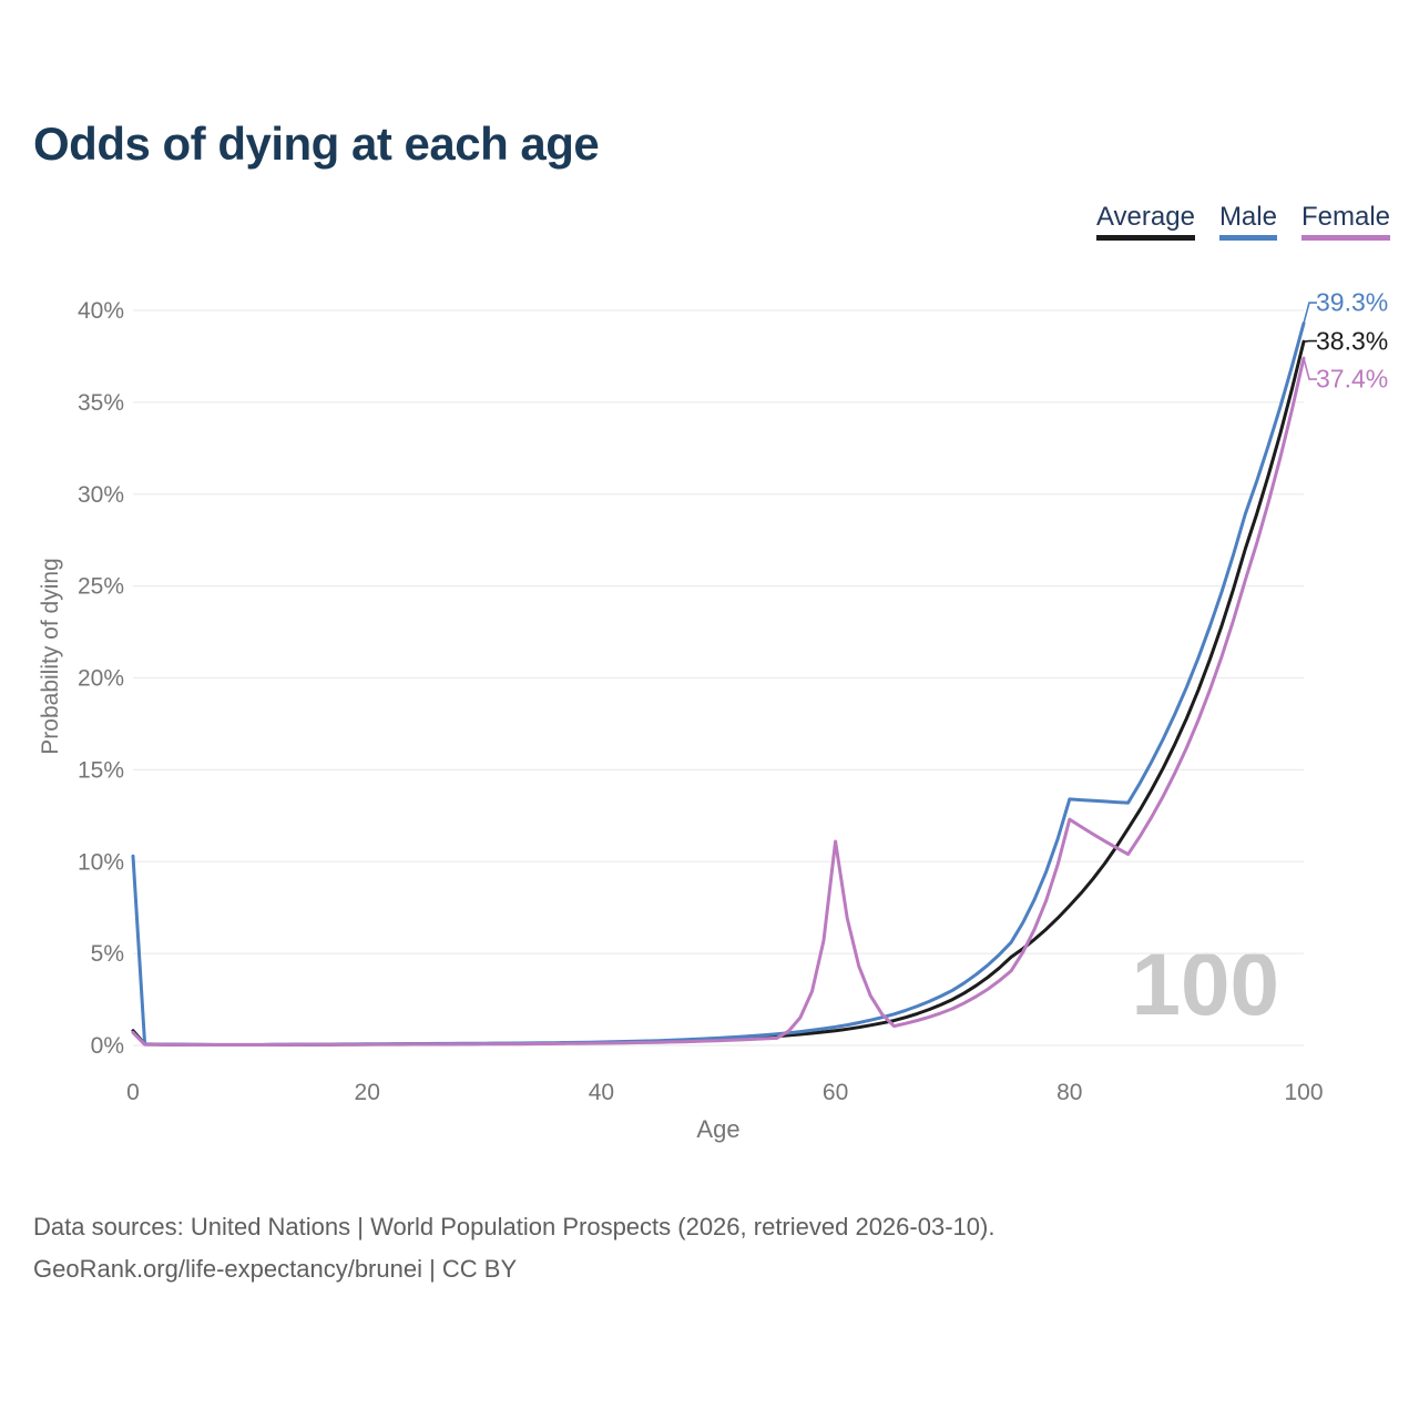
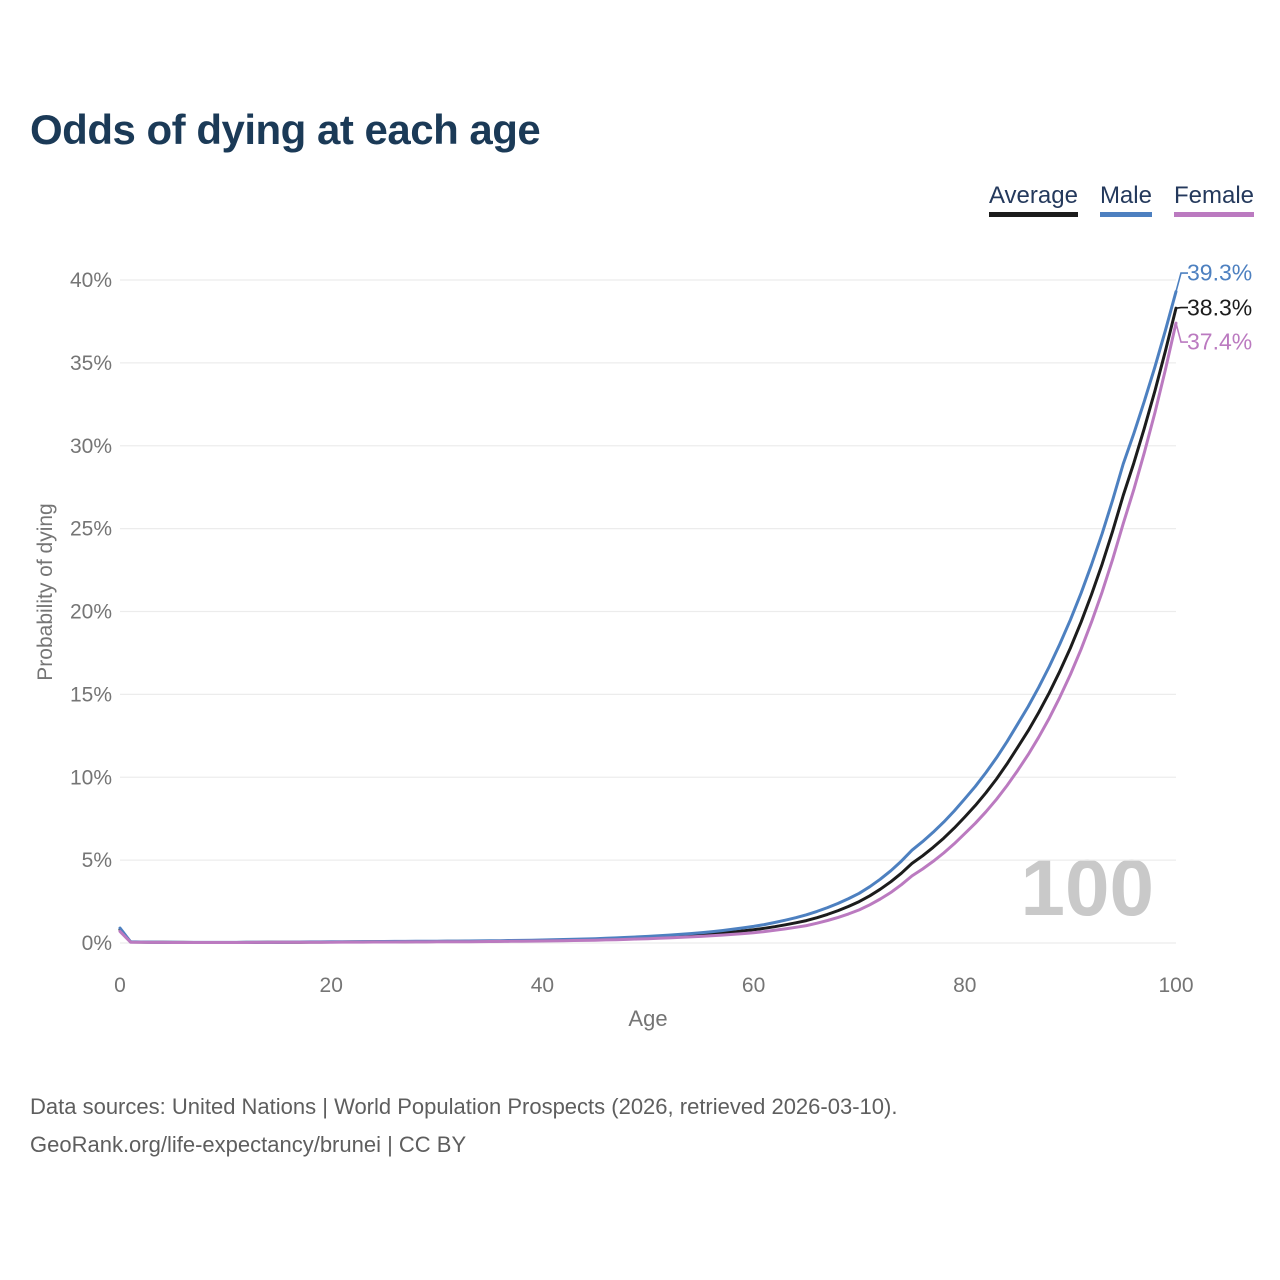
Male/0: 10.3% -> 0.9%
Female/60: 11.1% -> 0.6%
Male/80: 13.4% -> 8.7%
Female/80: 12.3% -> 6.6%
